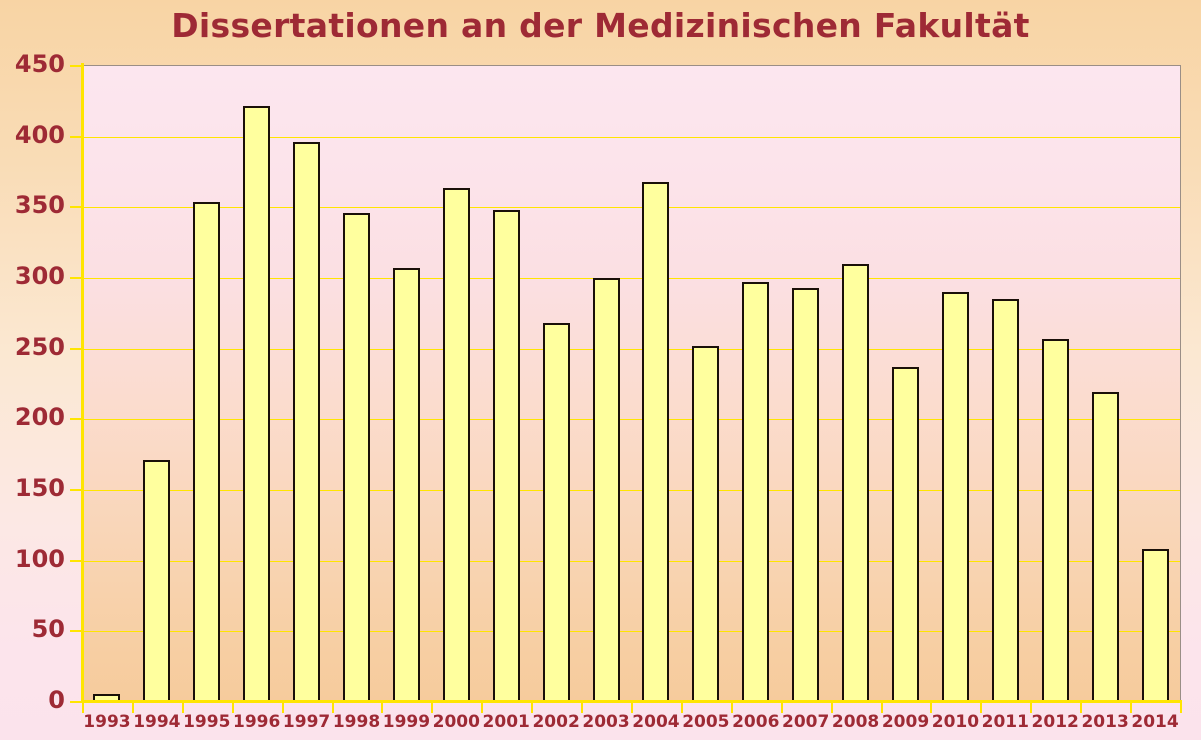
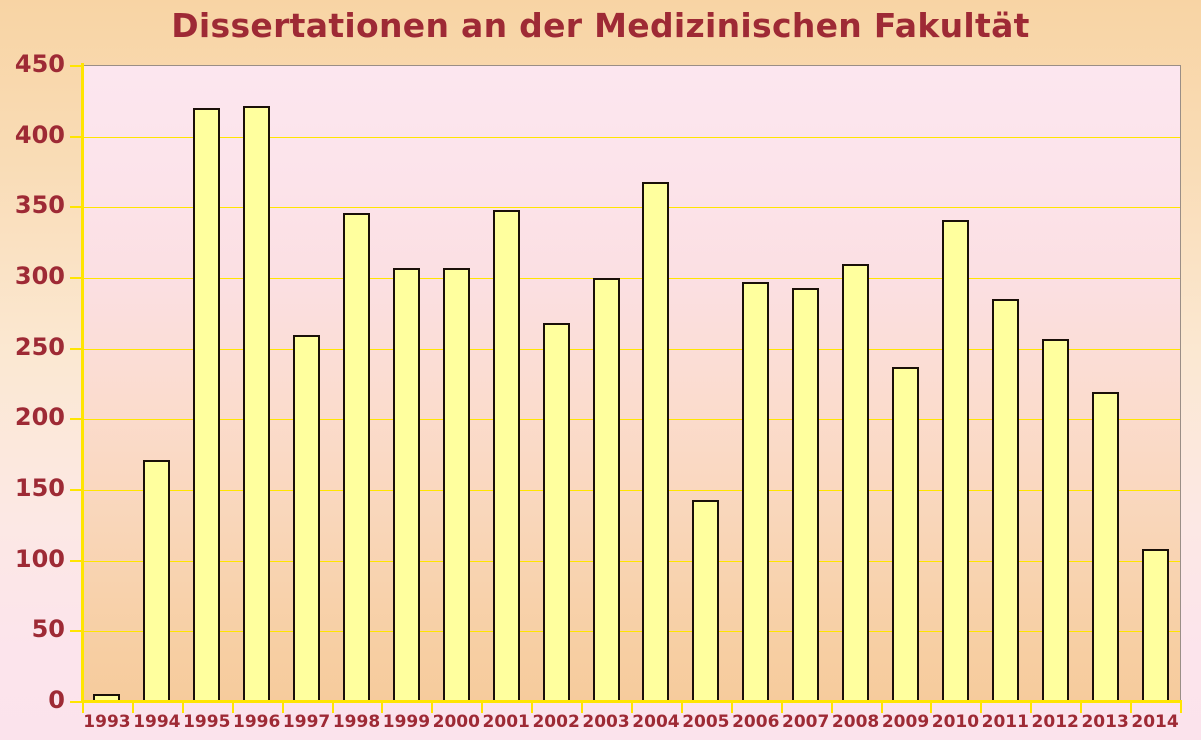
1995: 354 -> 420
1997: 396 -> 260
2000: 364 -> 307
2005: 252 -> 143
2010: 290 -> 341
